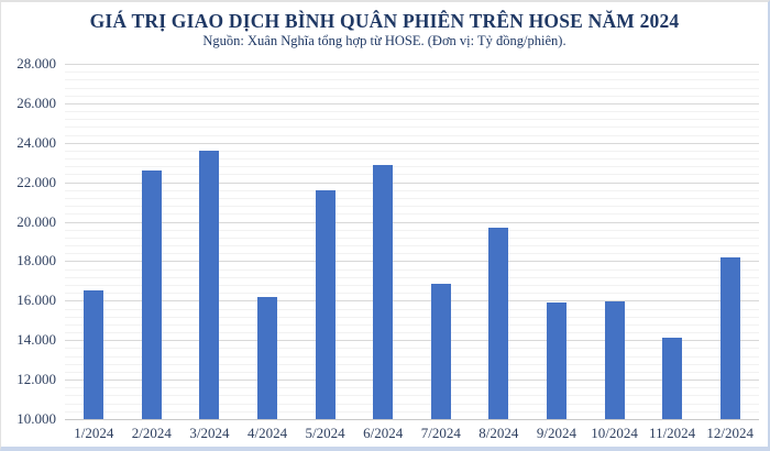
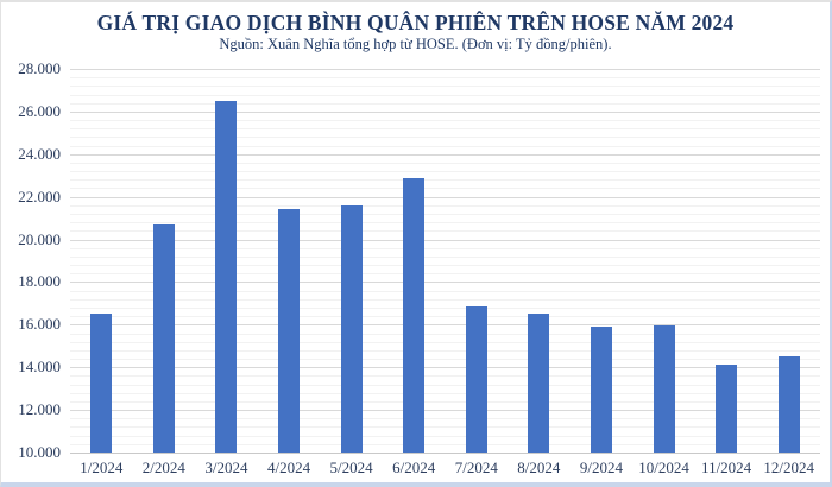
2/2024: 22600 -> 20700
3/2024: 23600 -> 26500
4/2024: 16200 -> 21400
8/2024: 19700 -> 16500
12/2024: 18200 -> 14500
